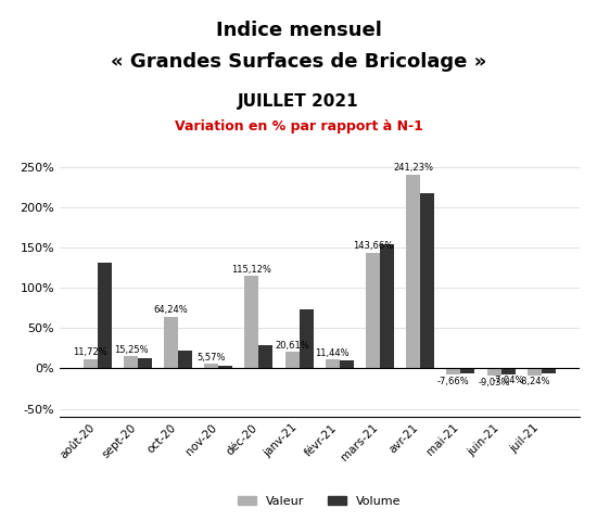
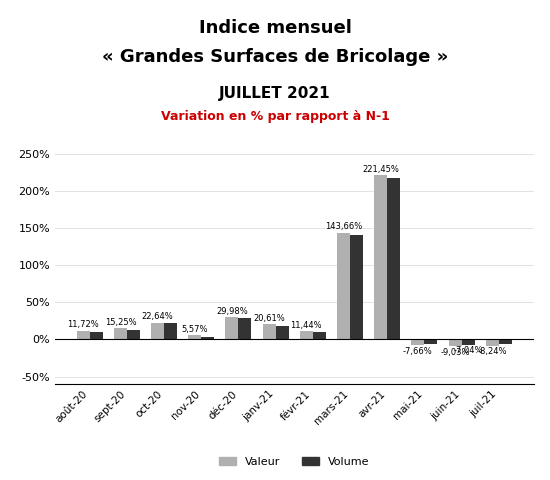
Volume/août-20: 132% -> 10%
Valeur/oct-20: 64,24% -> 22,64%
Valeur/déc-20: 115,12% -> 29,98%
Volume/janv-21: 74% -> 18%
Volume/mars-21: 154% -> 141%
Valeur/avr-21: 241,23% -> 221,45%
